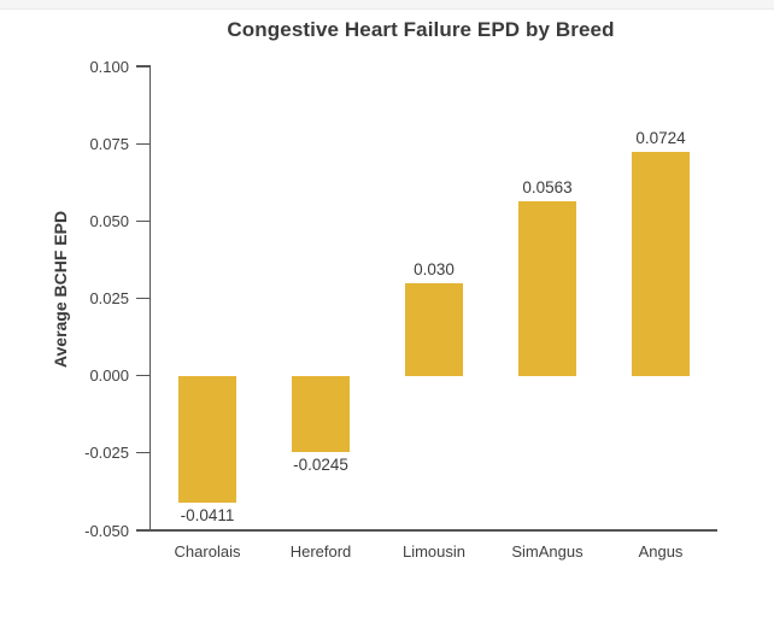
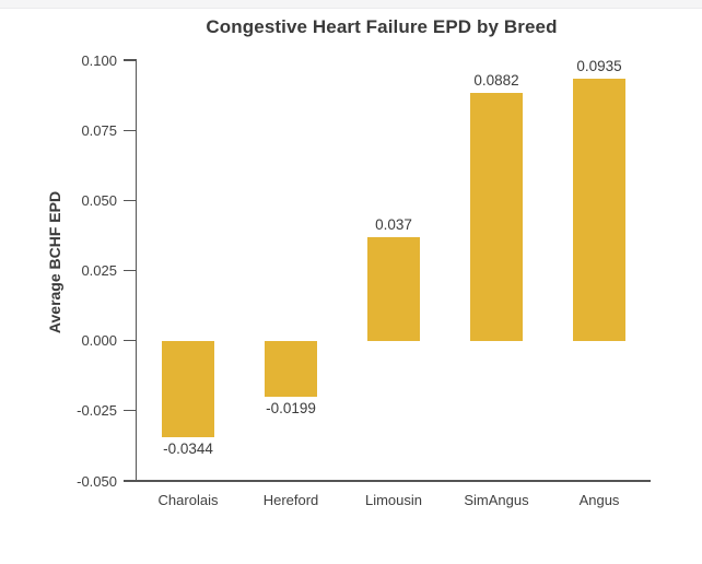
Charolais: -0.0411 -> -0.0344
Hereford: -0.0245 -> -0.0199
Limousin: 0.030 -> 0.037
SimAngus: 0.0563 -> 0.0882
Angus: 0.0724 -> 0.0935
